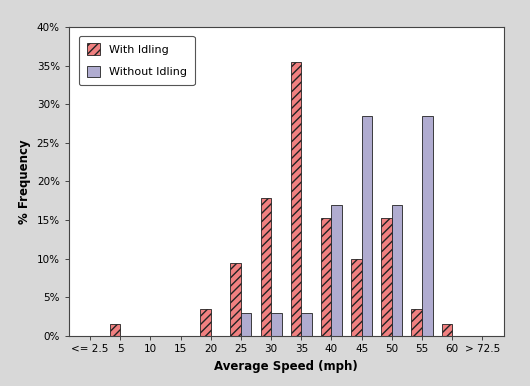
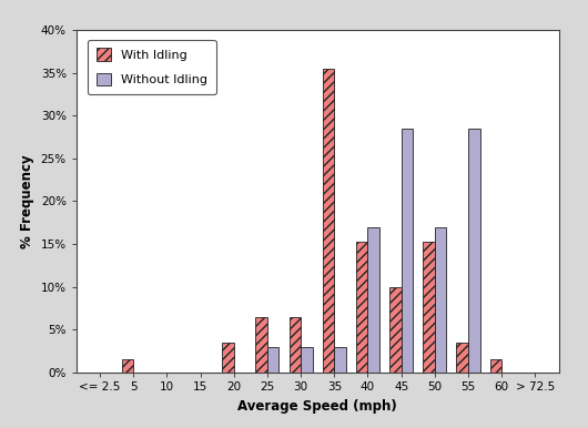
With Idling/25: 9.4% -> 6.5%
With Idling/30: 17.8% -> 6.5%
